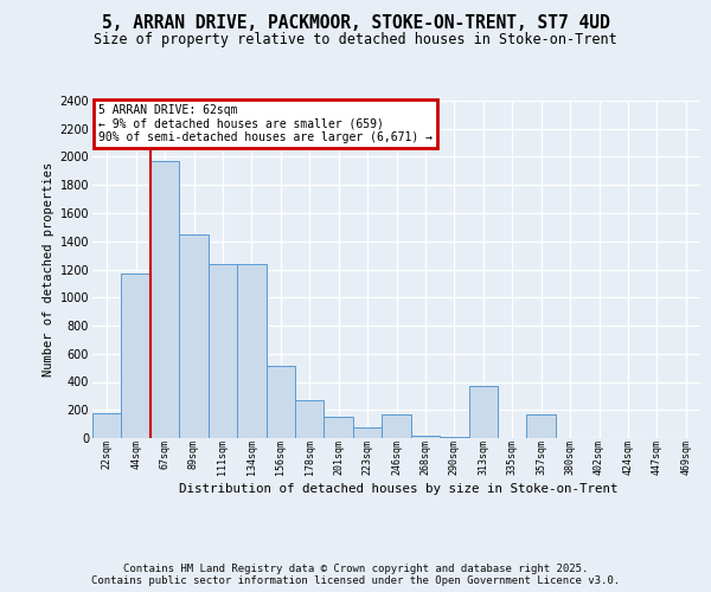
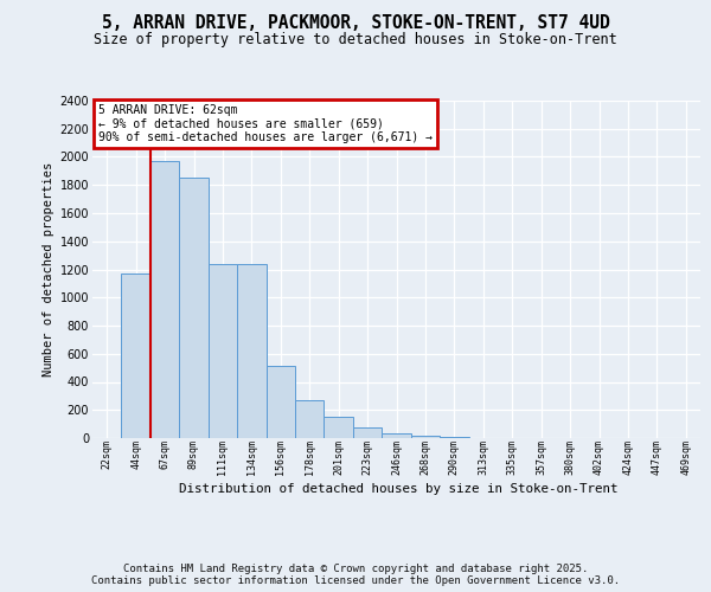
22sqm: 180 -> 0
89sqm: 1450 -> 1850
246sqm: 170 -> 30
313sqm: 370 -> 0
357sqm: 170 -> 0
